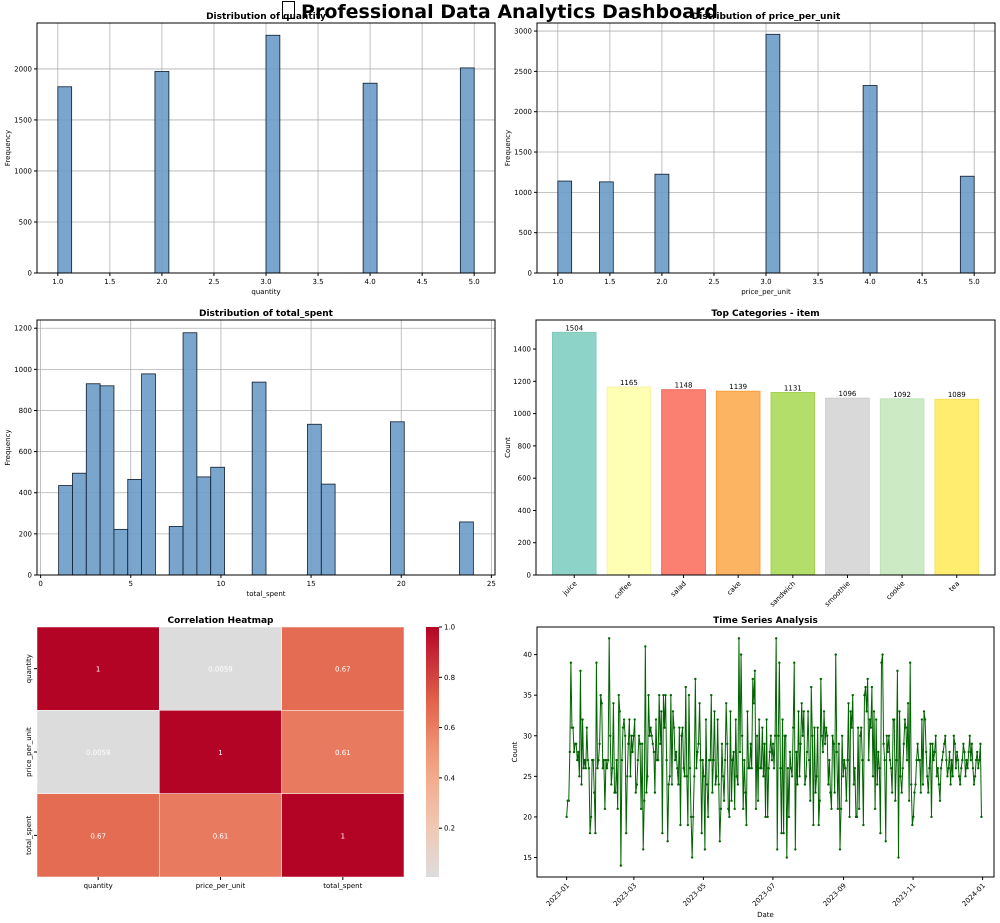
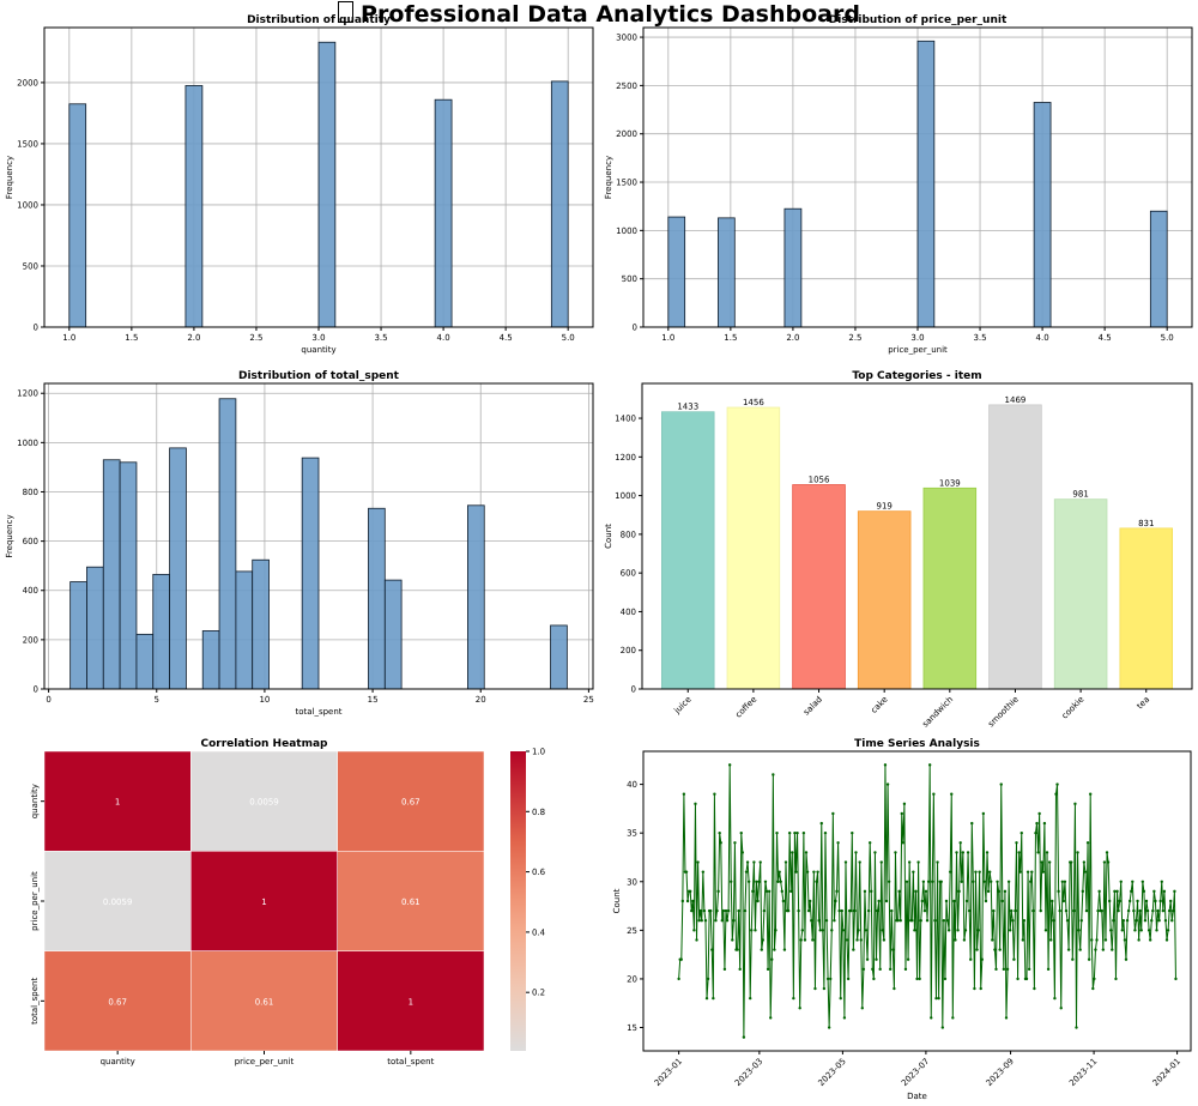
Top Categories - item/juice: 1504 -> 1433
Top Categories - item/coffee: 1165 -> 1456
Top Categories - item/salad: 1148 -> 1056
Top Categories - item/cake: 1139 -> 919
Top Categories - item/sandwich: 1131 -> 1039
Top Categories - item/smoothie: 1096 -> 1469
Top Categories - item/cookie: 1092 -> 981
Top Categories - item/tea: 1089 -> 831
